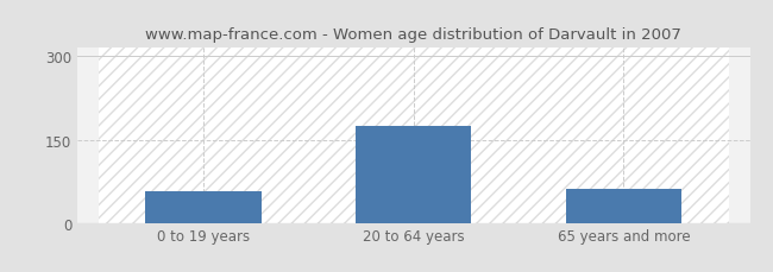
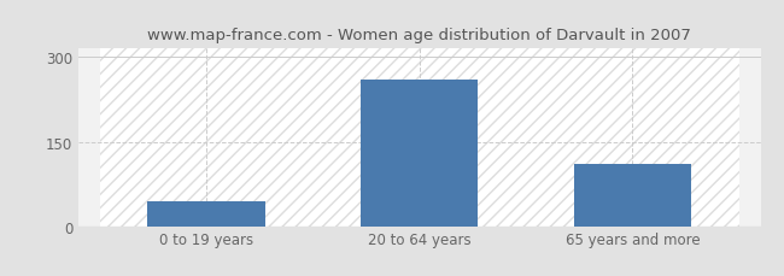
0 to 19 years: 57 -> 45
20 to 64 years: 175 -> 260
65 years and more: 62 -> 110
